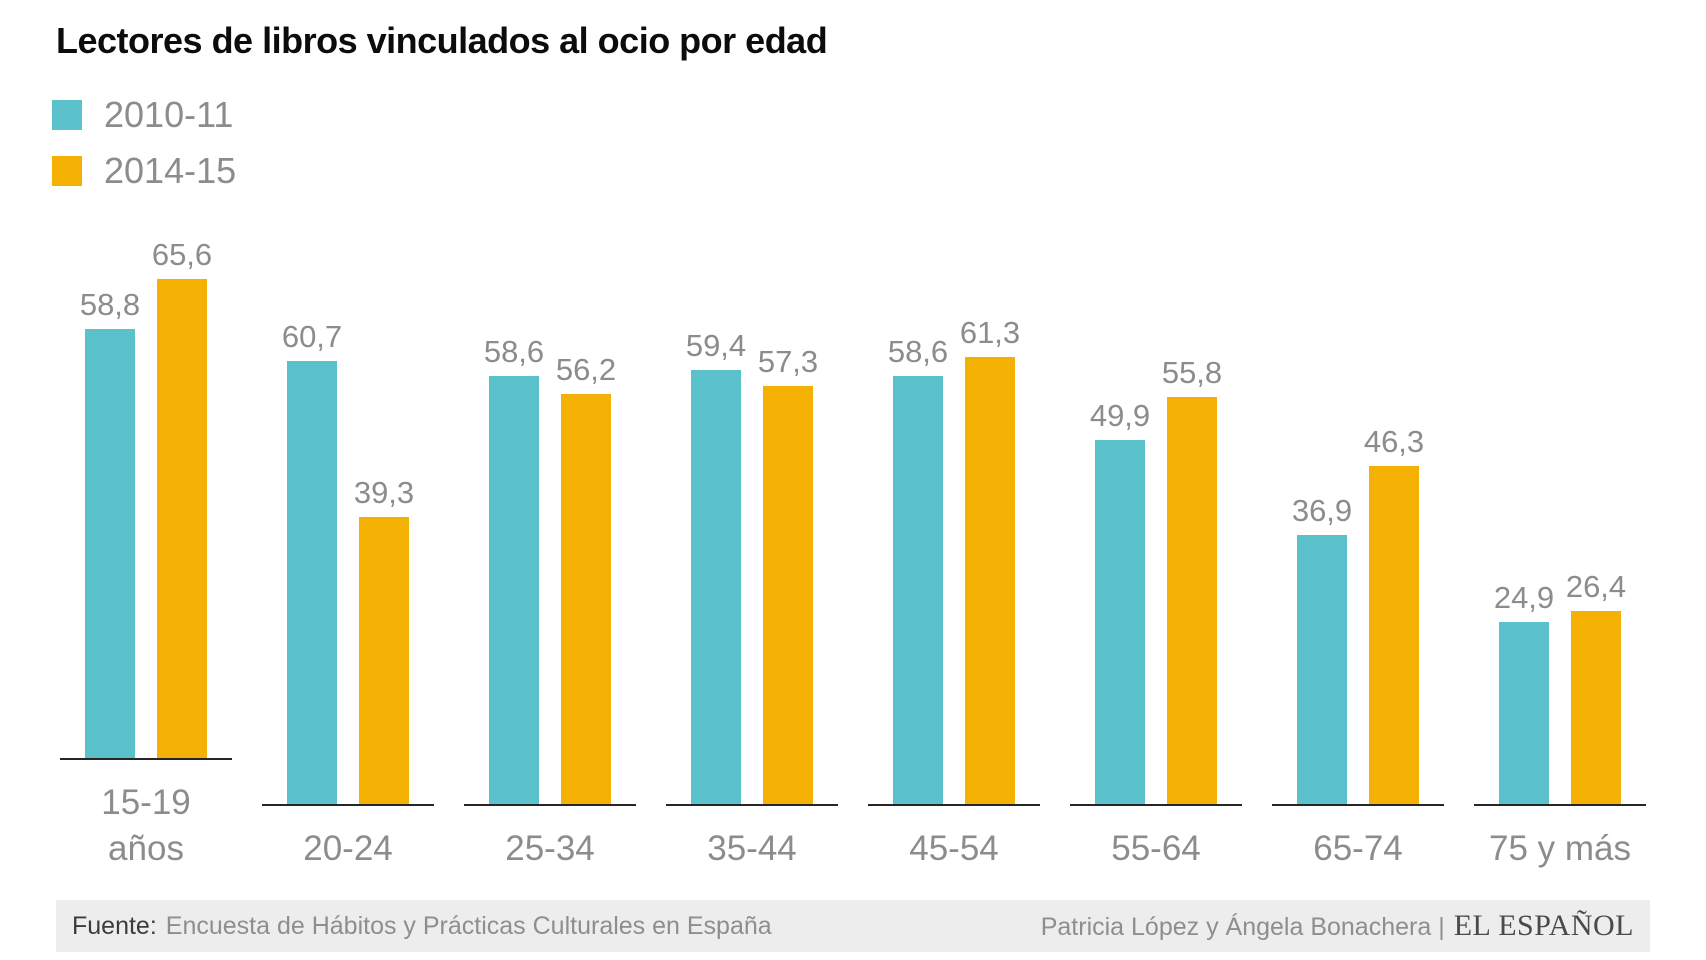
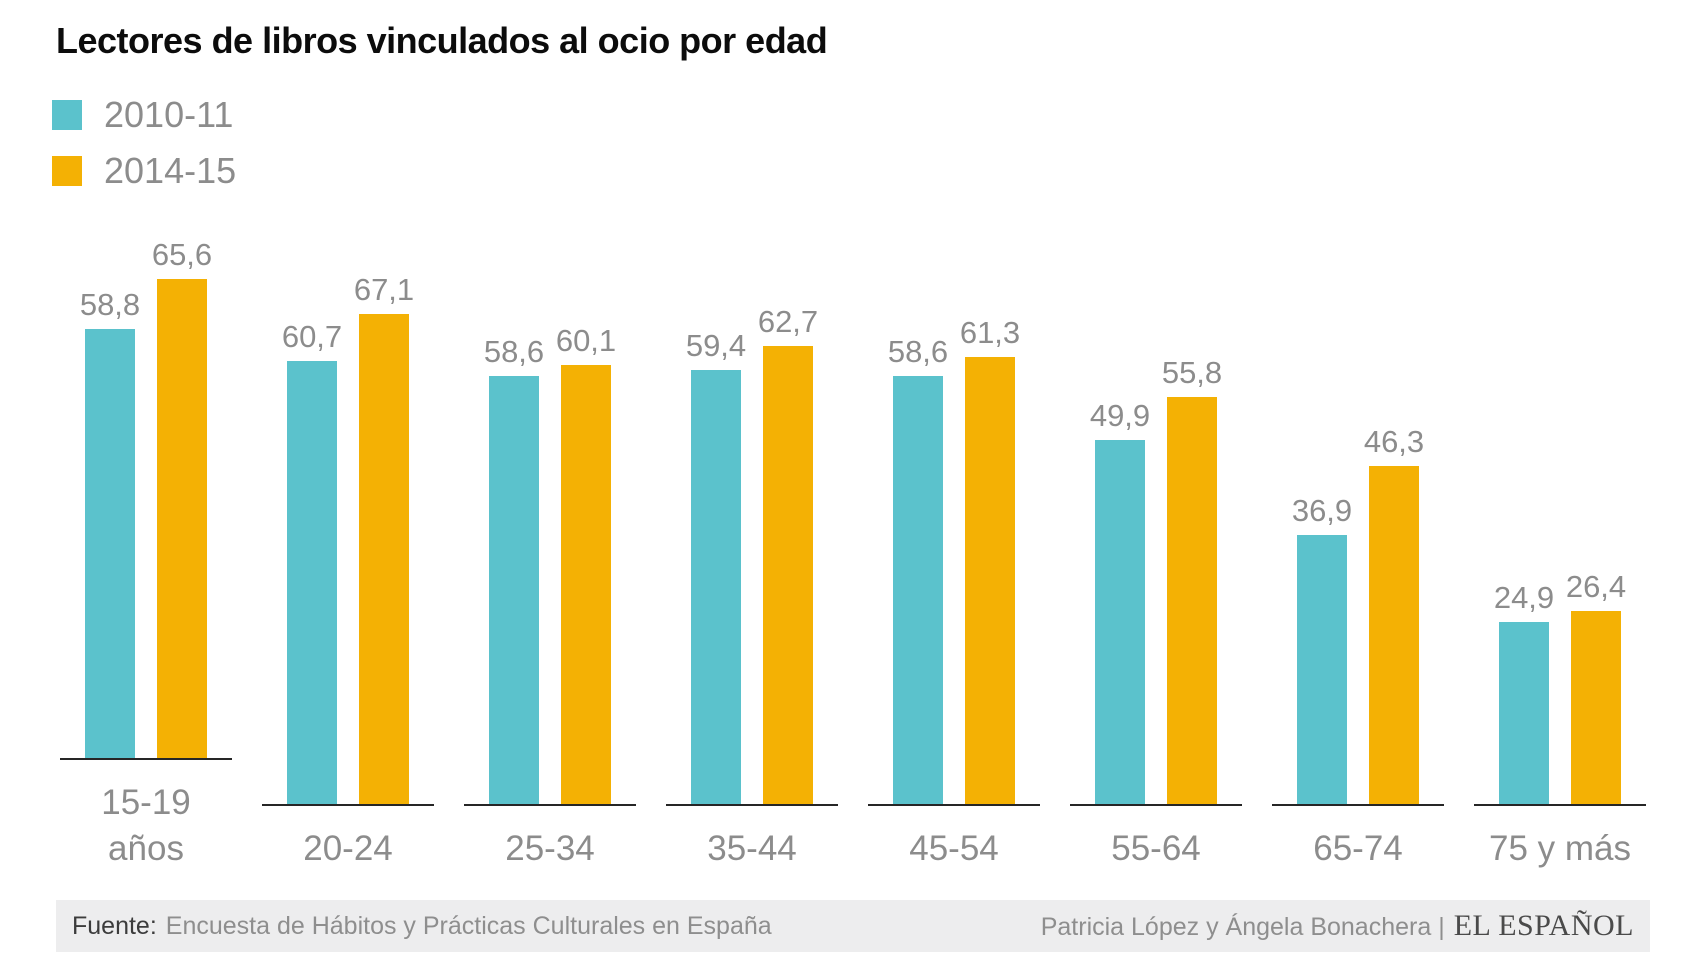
2014-15/20-24: 39,3 -> 67,1
2014-15/25-34: 56,2 -> 60,1
2014-15/35-44: 57,3 -> 62,7
